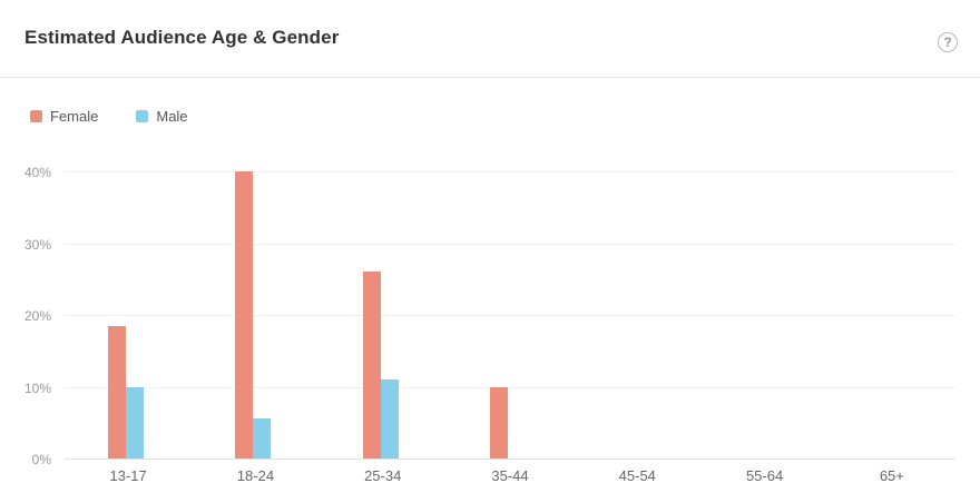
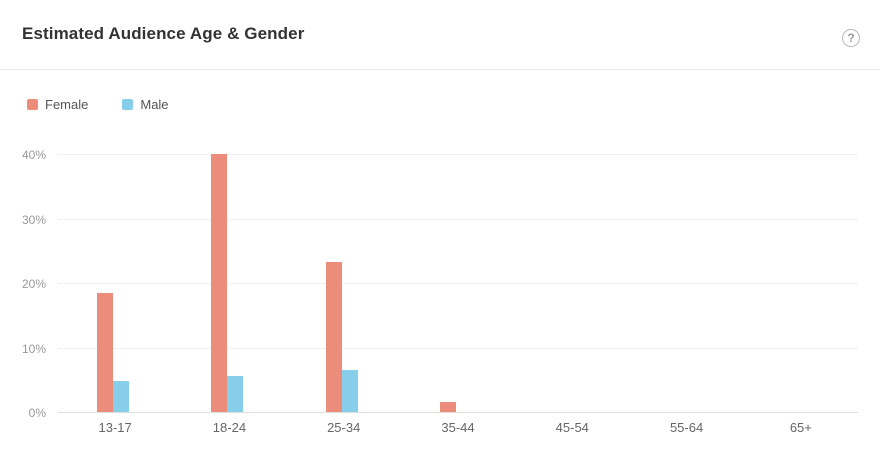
Male/13-17: 10% -> 5%
Female/25-34: 26% -> 23%
Male/25-34: 11% -> 6%
Female/35-44: 10% -> 2%
